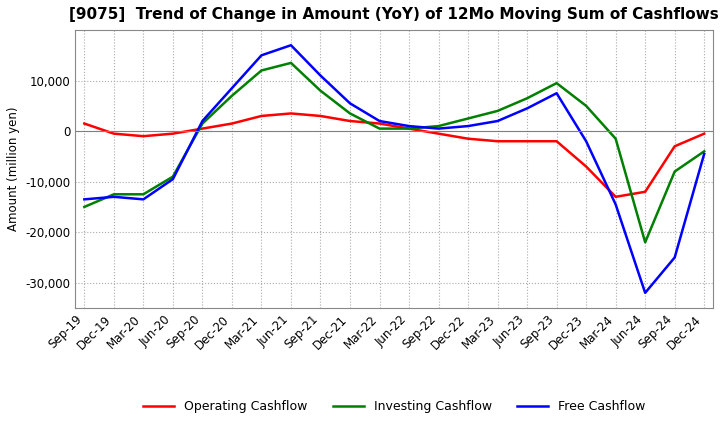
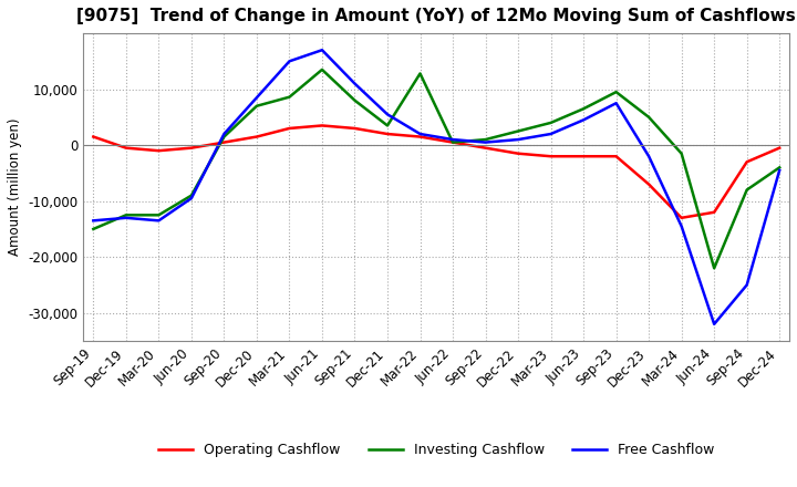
Investing Cashflow/Mar-21: 12,000 -> 8,600
Investing Cashflow/Mar-22: 500 -> 12,800
